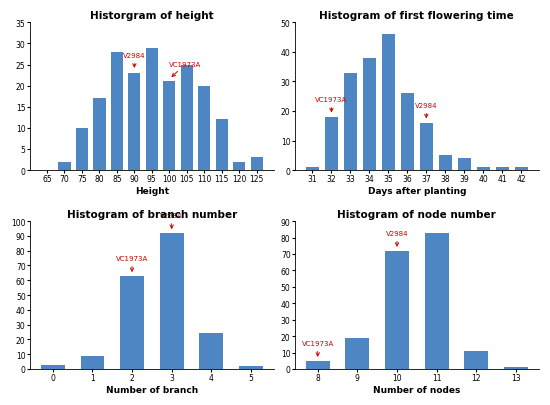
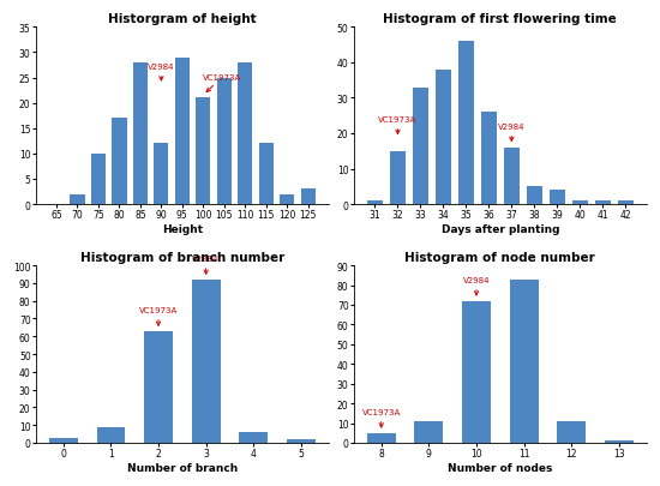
Historgram of height/90: 23 -> 12
Historgram of height/110: 20 -> 28
Histogram of first flowering time/32: 18 -> 15
Histogram of branch number/4: 24 -> 6
Histogram of node number/9: 19 -> 11
